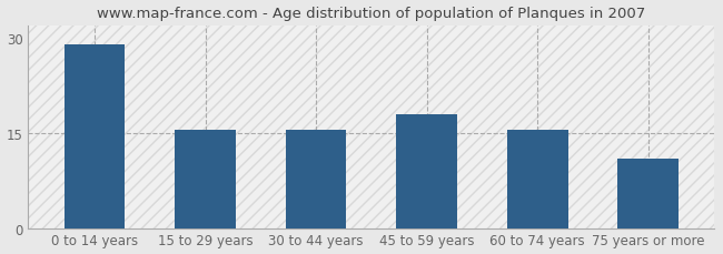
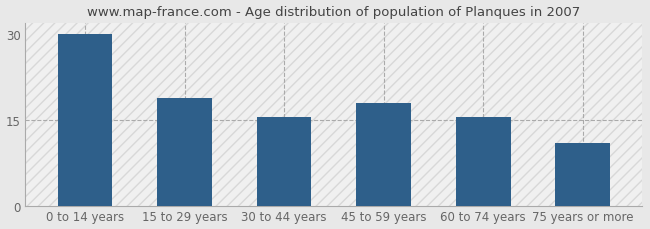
0 to 14 years: 29.0 -> 30.0
15 to 29 years: 15.5 -> 18.8
